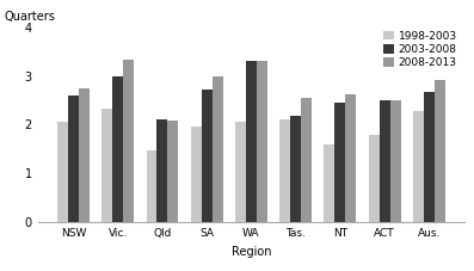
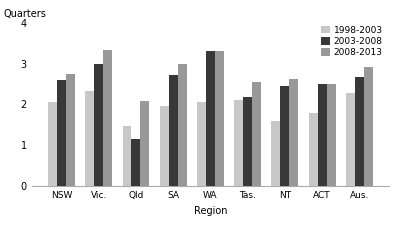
2003-2008/Qld: 2.10 -> 1.15
